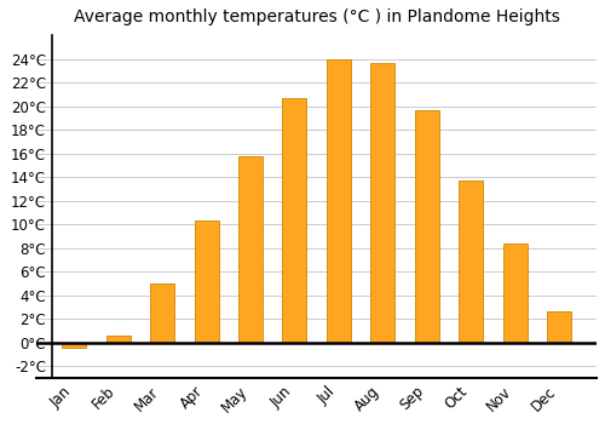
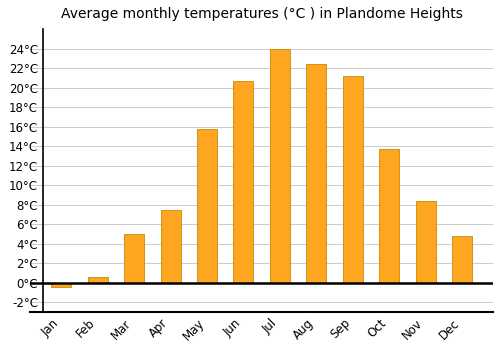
Apr: 10.3°C -> 7.4°C
Aug: 23.6°C -> 22.4°C
Sep: 19.6°C -> 21.2°C
Dec: 2.6°C -> 4.8°C
